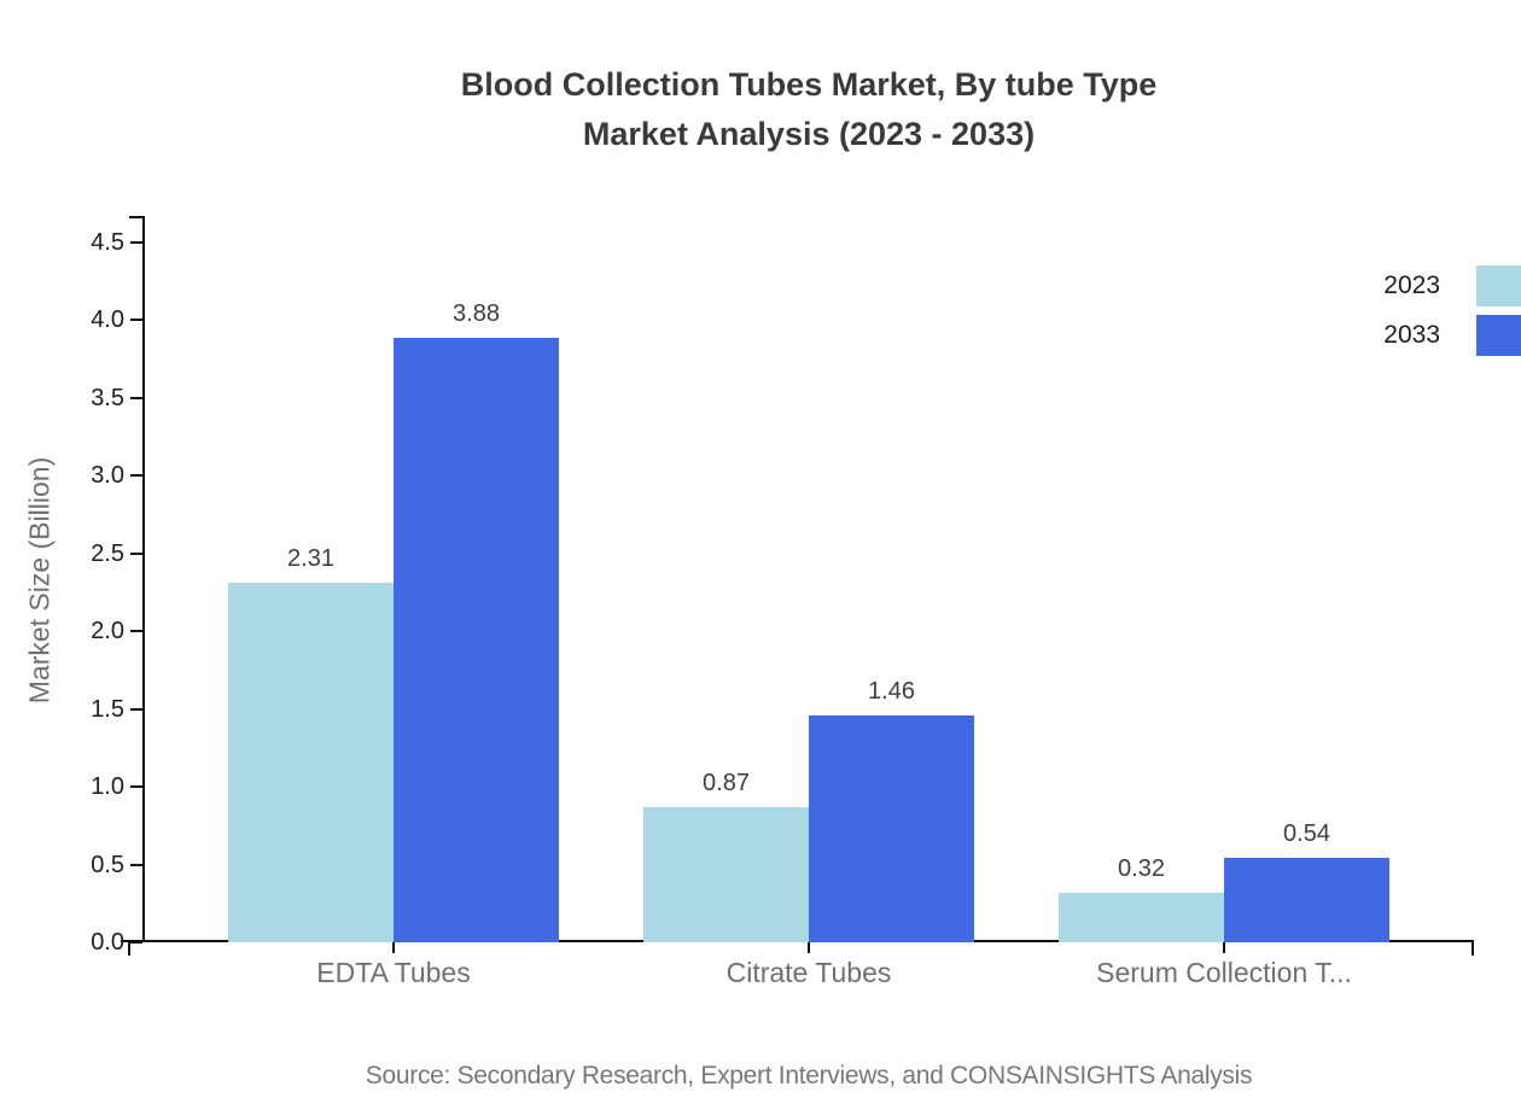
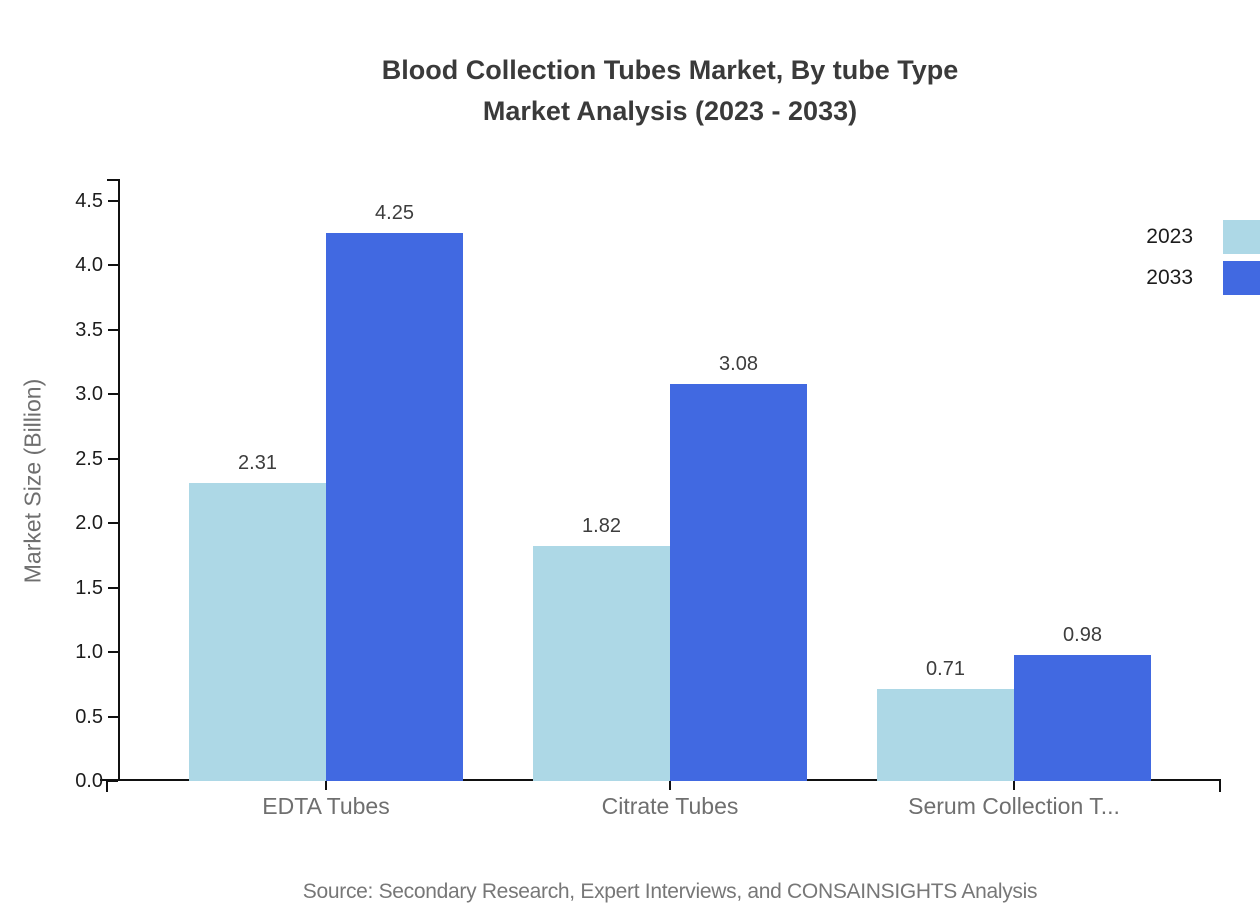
2033/EDTA Tubes: 3.88 -> 4.25
2023/Citrate Tubes: 0.87 -> 1.82
2033/Citrate Tubes: 1.46 -> 3.08
2023/Serum Collection T...: 0.32 -> 0.71
2033/Serum Collection T...: 0.54 -> 0.98
